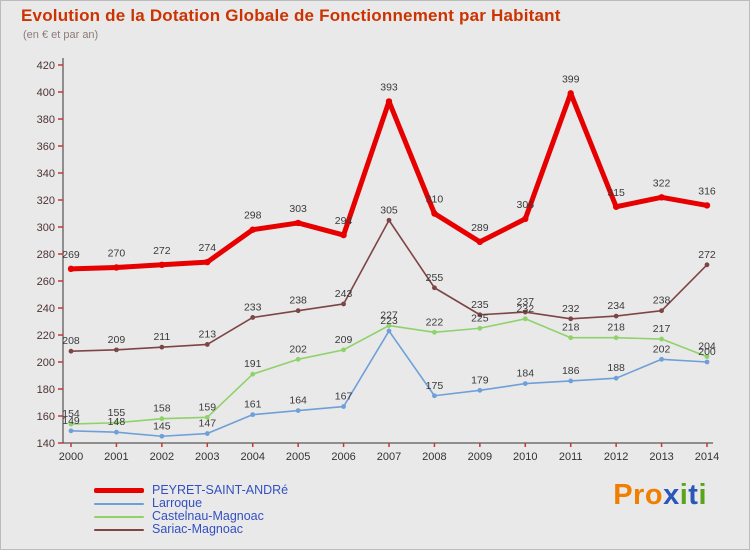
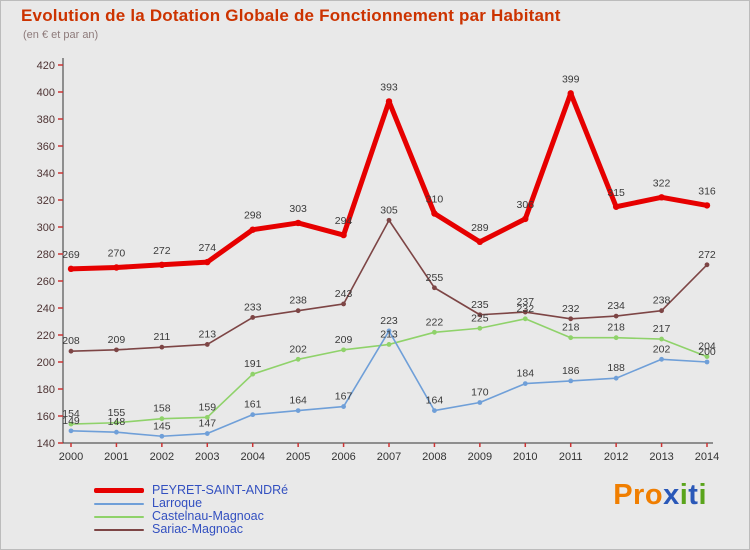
Castelnau-Magnoac/2007: 227 -> 213
Larroque/2008: 175 -> 164
Larroque/2009: 179 -> 170
